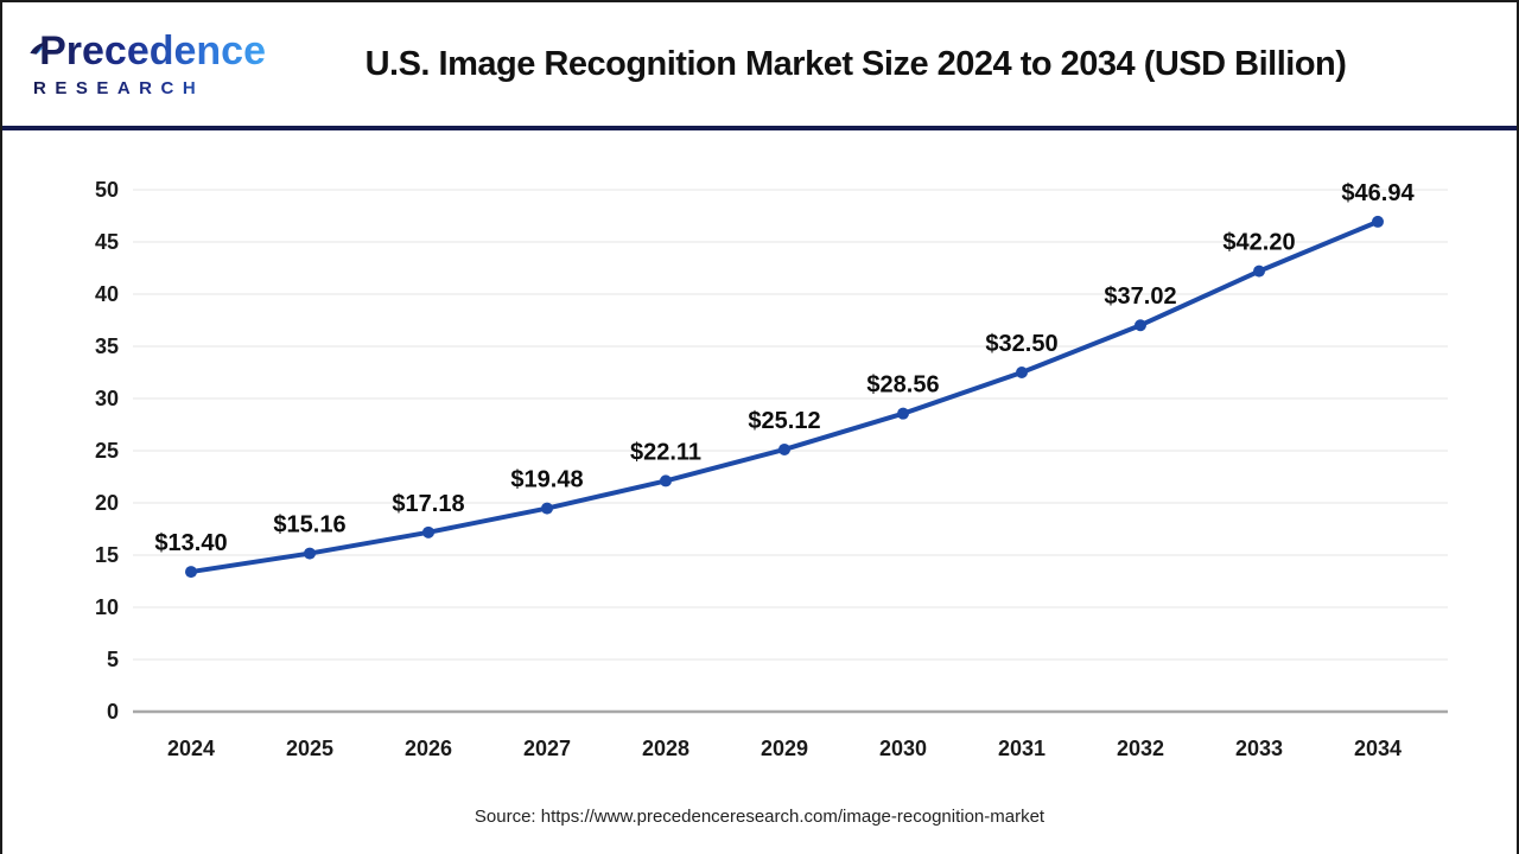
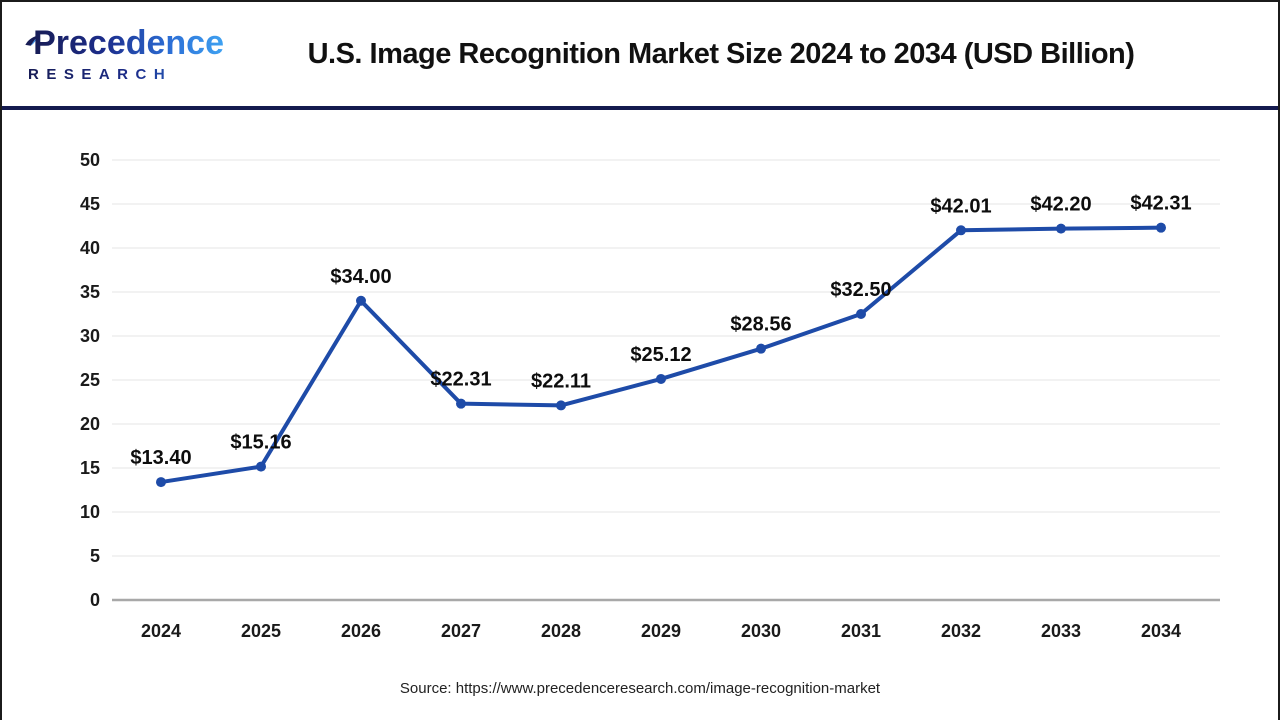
2026: $17.18 -> $34.00
2027: $19.48 -> $22.31
2032: $37.02 -> $42.01
2034: $46.94 -> $42.31
